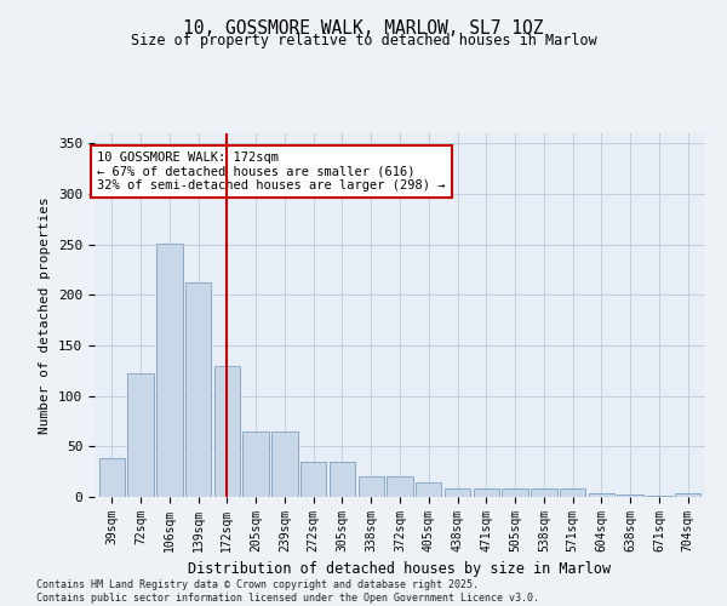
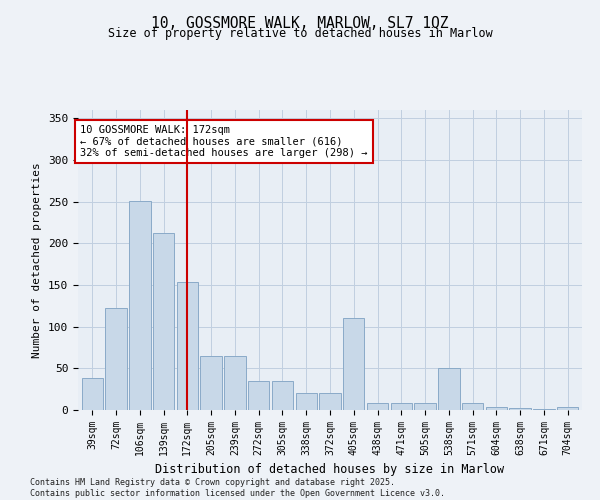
172sqm: 130 -> 154
405sqm: 14 -> 110
538sqm: 9 -> 50
